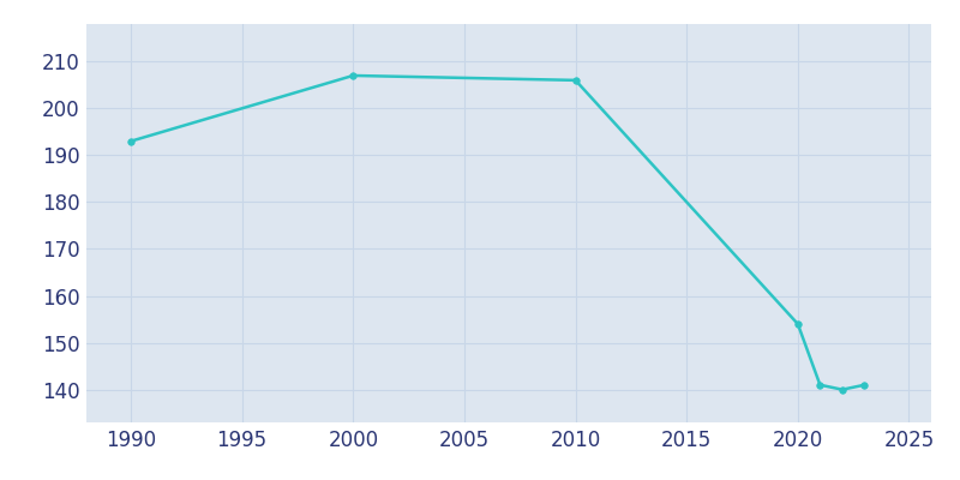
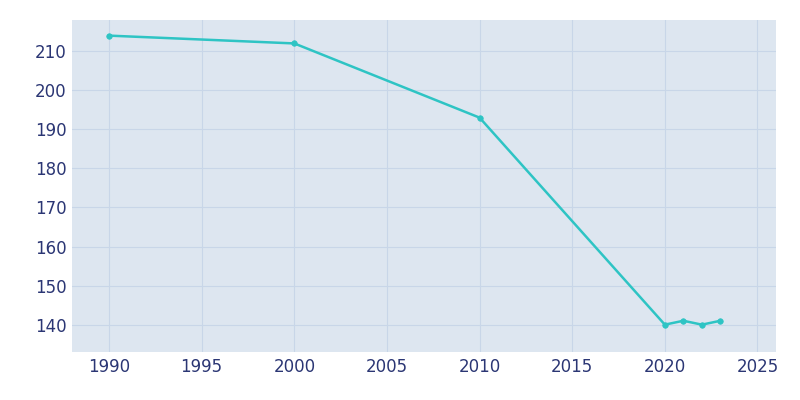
1990: 193 -> 214
2000: 207 -> 212
2010: 206 -> 193
2020: 154 -> 140
